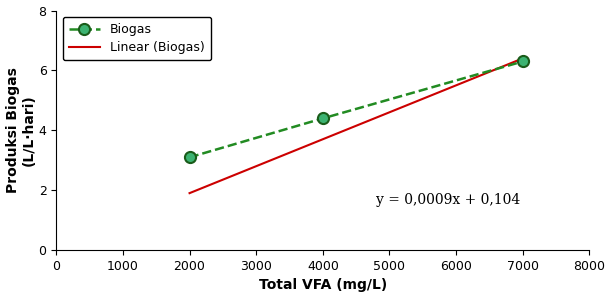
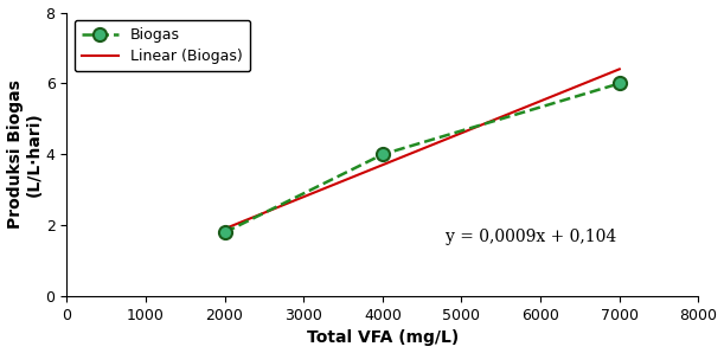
Biogas/2000: 3.1 -> 1.8
Biogas/4000: 4.4 -> 4.0
Biogas/7000: 6.3 -> 6.0
